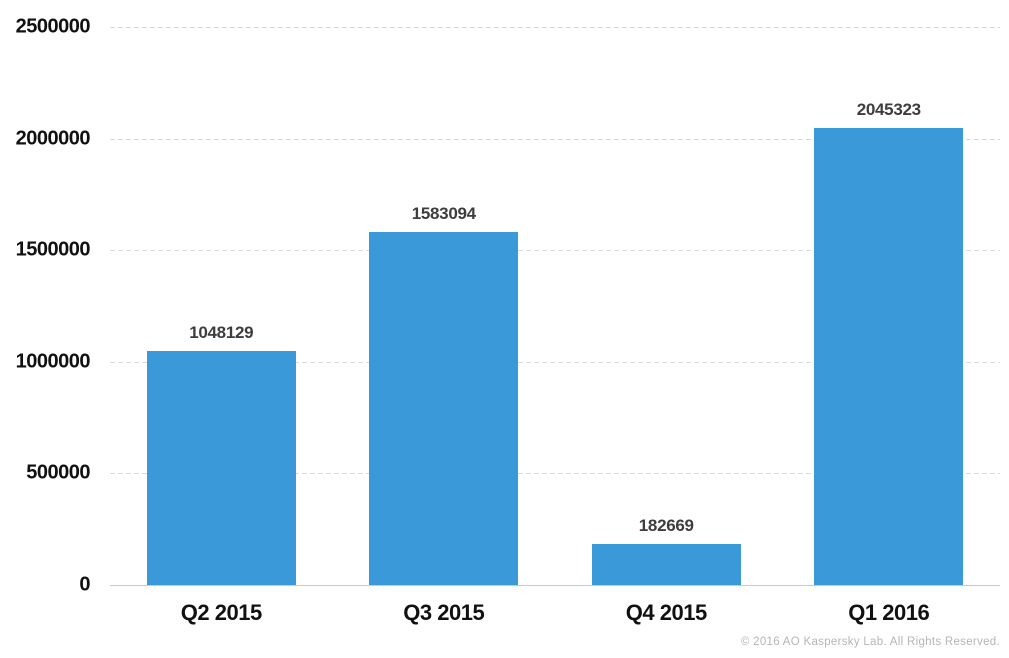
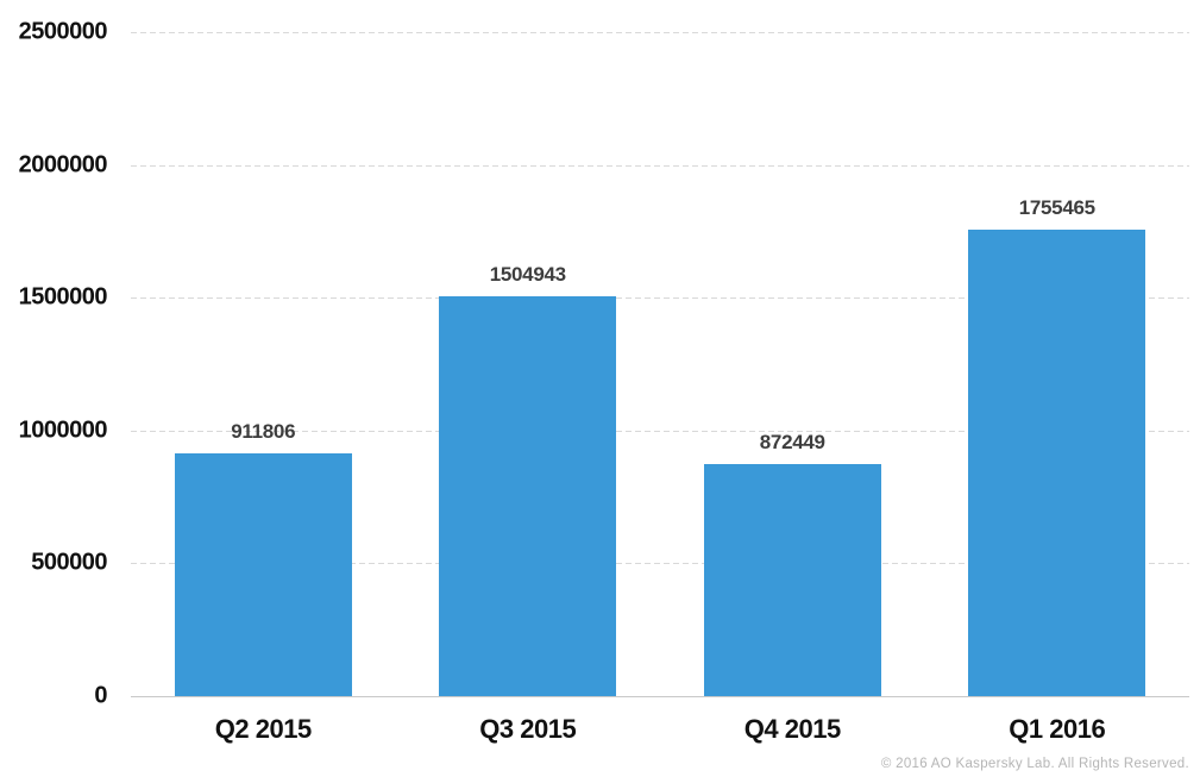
Q2 2015: 1048129 -> 911806
Q3 2015: 1583094 -> 1504943
Q4 2015: 182669 -> 872449
Q1 2016: 2045323 -> 1755465
